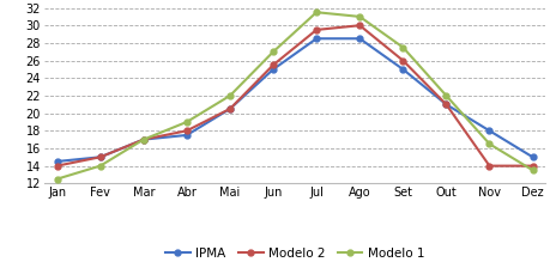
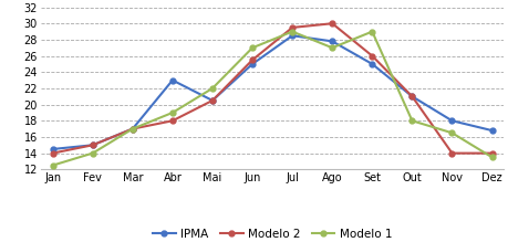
IPMA/Abr: 17.5 -> 23.0
Modelo 1/Jul: 31.5 -> 29.0
IPMA/Ago: 28.5 -> 27.8
Modelo 1/Ago: 31.0 -> 27.0
Modelo 1/Set: 27.5 -> 29.0
Modelo 1/Out: 22.0 -> 18.0
IPMA/Dez: 15.0 -> 16.8
